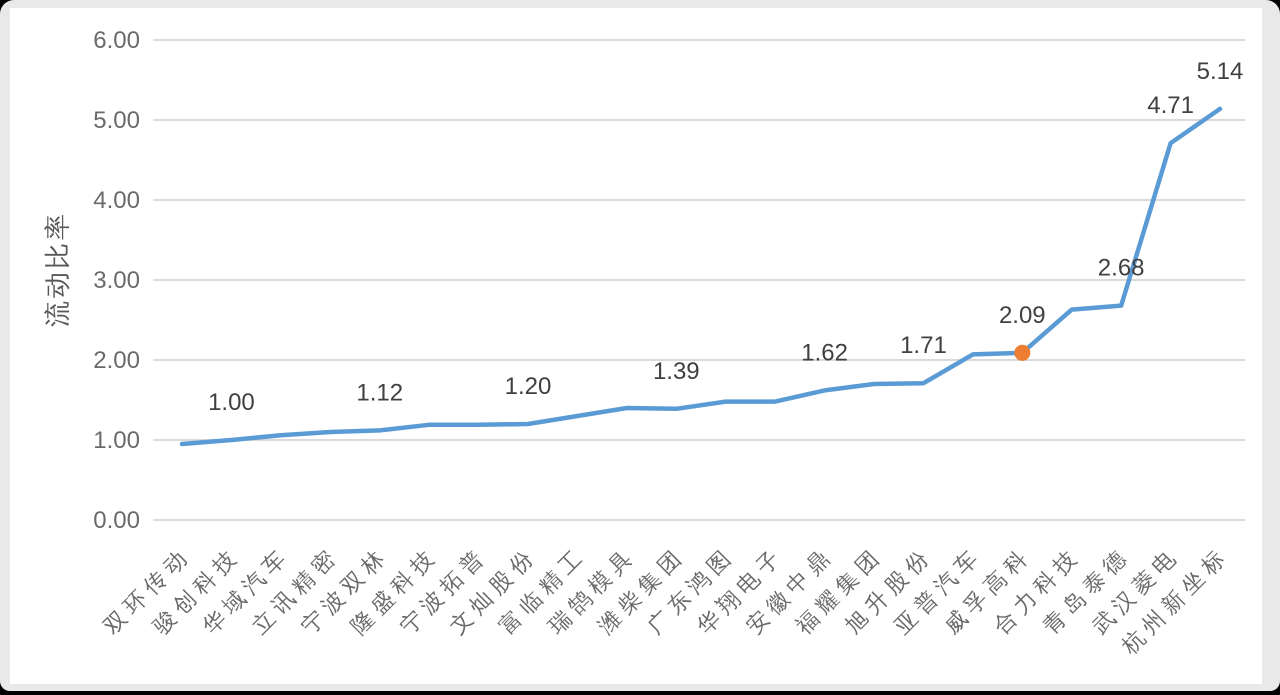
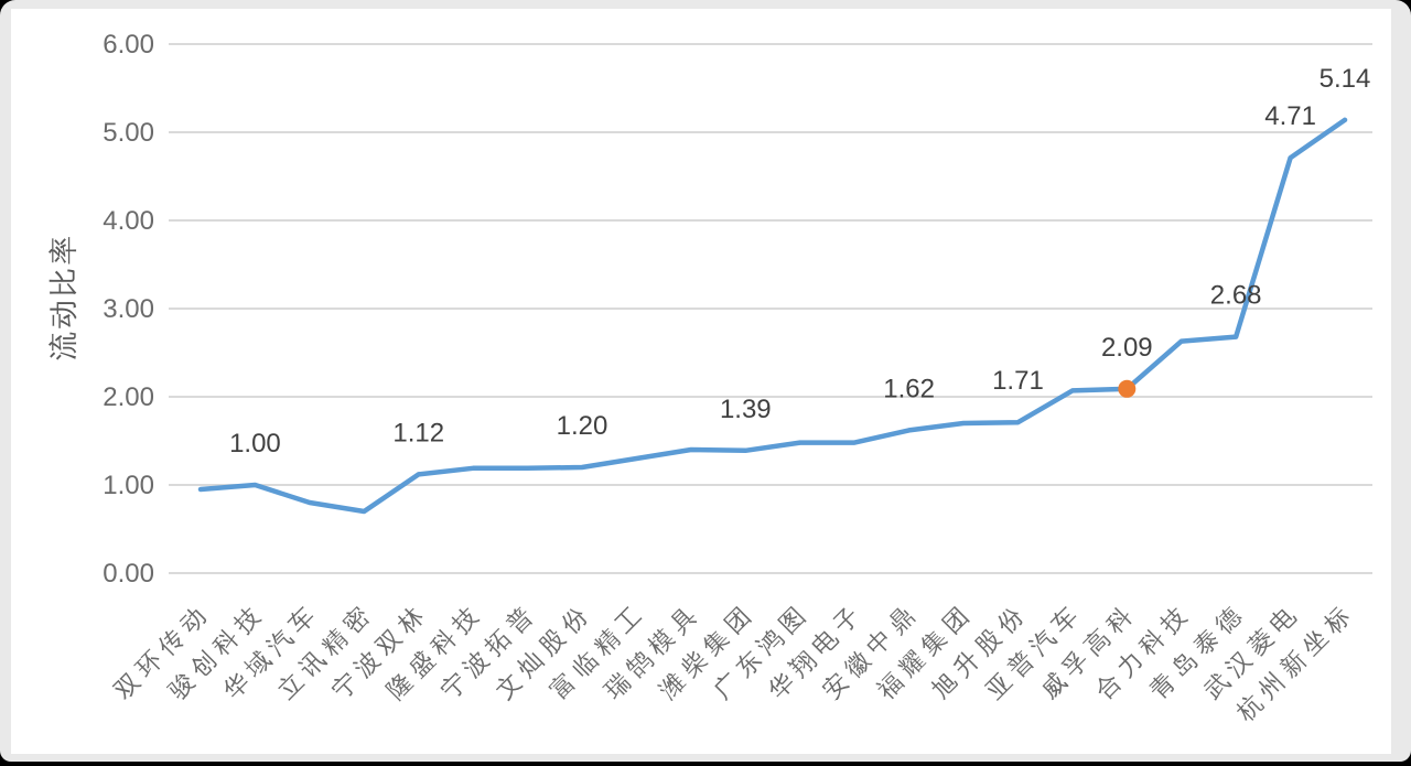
华域汽车: 1.1 -> 0.8
立讯精密: 1.1 -> 0.7
